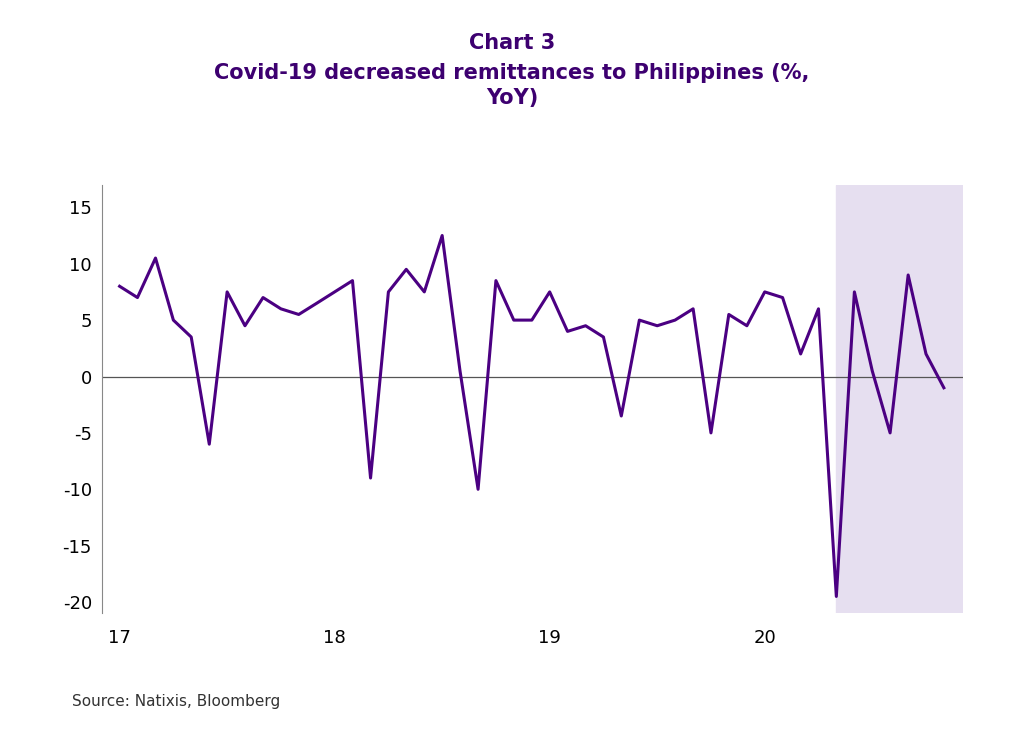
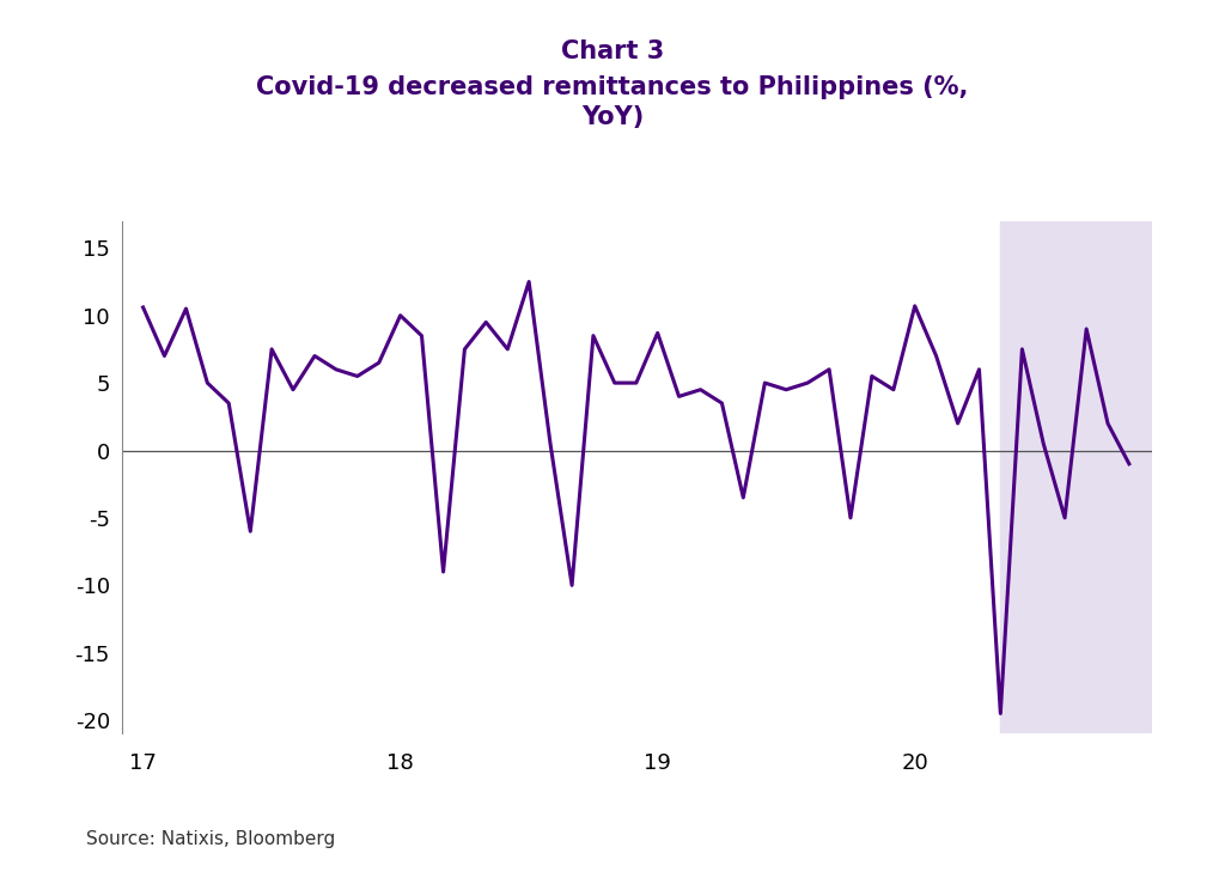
17: 8.0 -> 10.6
18: 7.5 -> 10.0
19: 7.5 -> 8.7
20: 7.5 -> 10.7
